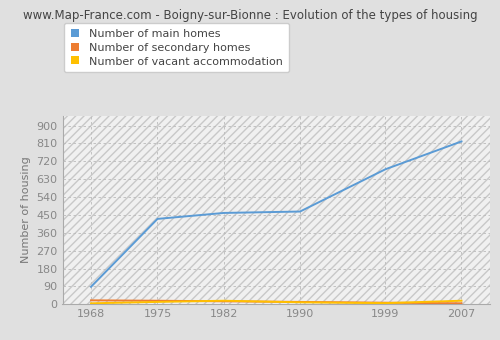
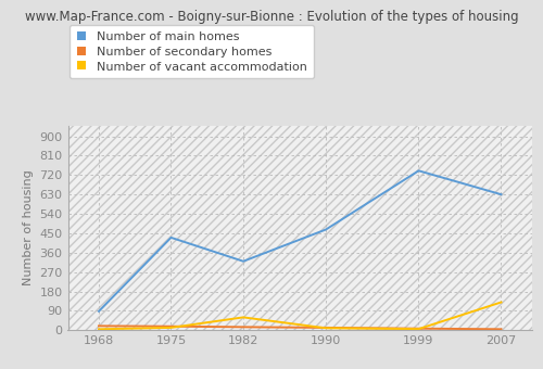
Number of main homes/1982: 460 -> 320
Number of vacant accommodation/1982: 20 -> 60
Number of main homes/1999: 680 -> 740
Number of main homes/2007: 820 -> 630
Number of vacant accommodation/2007: 20 -> 130
